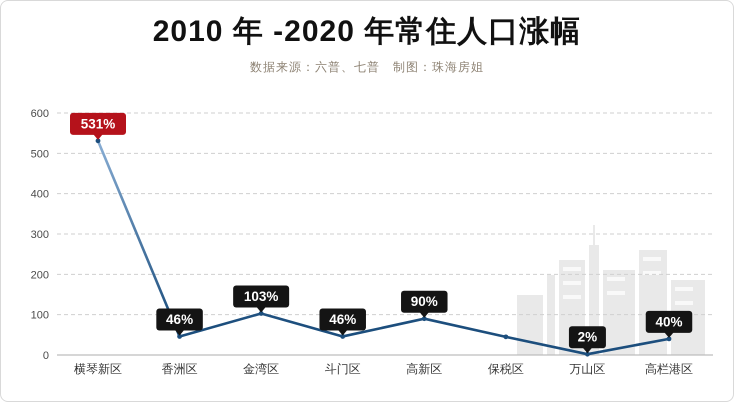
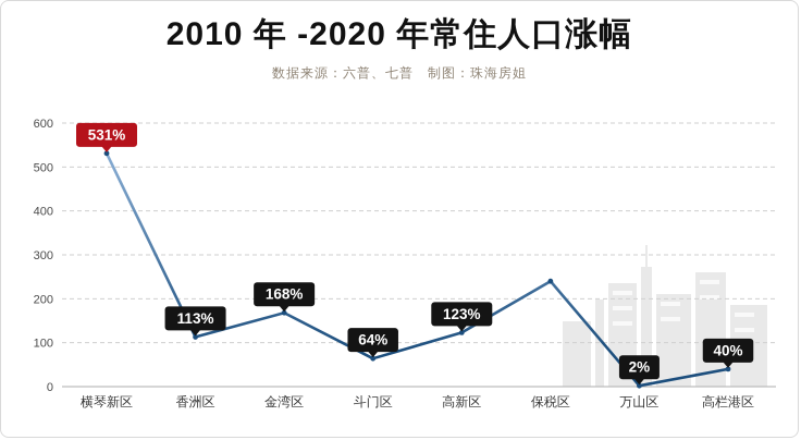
香洲区: 46% -> 113%
金湾区: 103% -> 168%
斗门区: 46% -> 64%
高新区: 90% -> 123%
保税区: 40 -> 240
